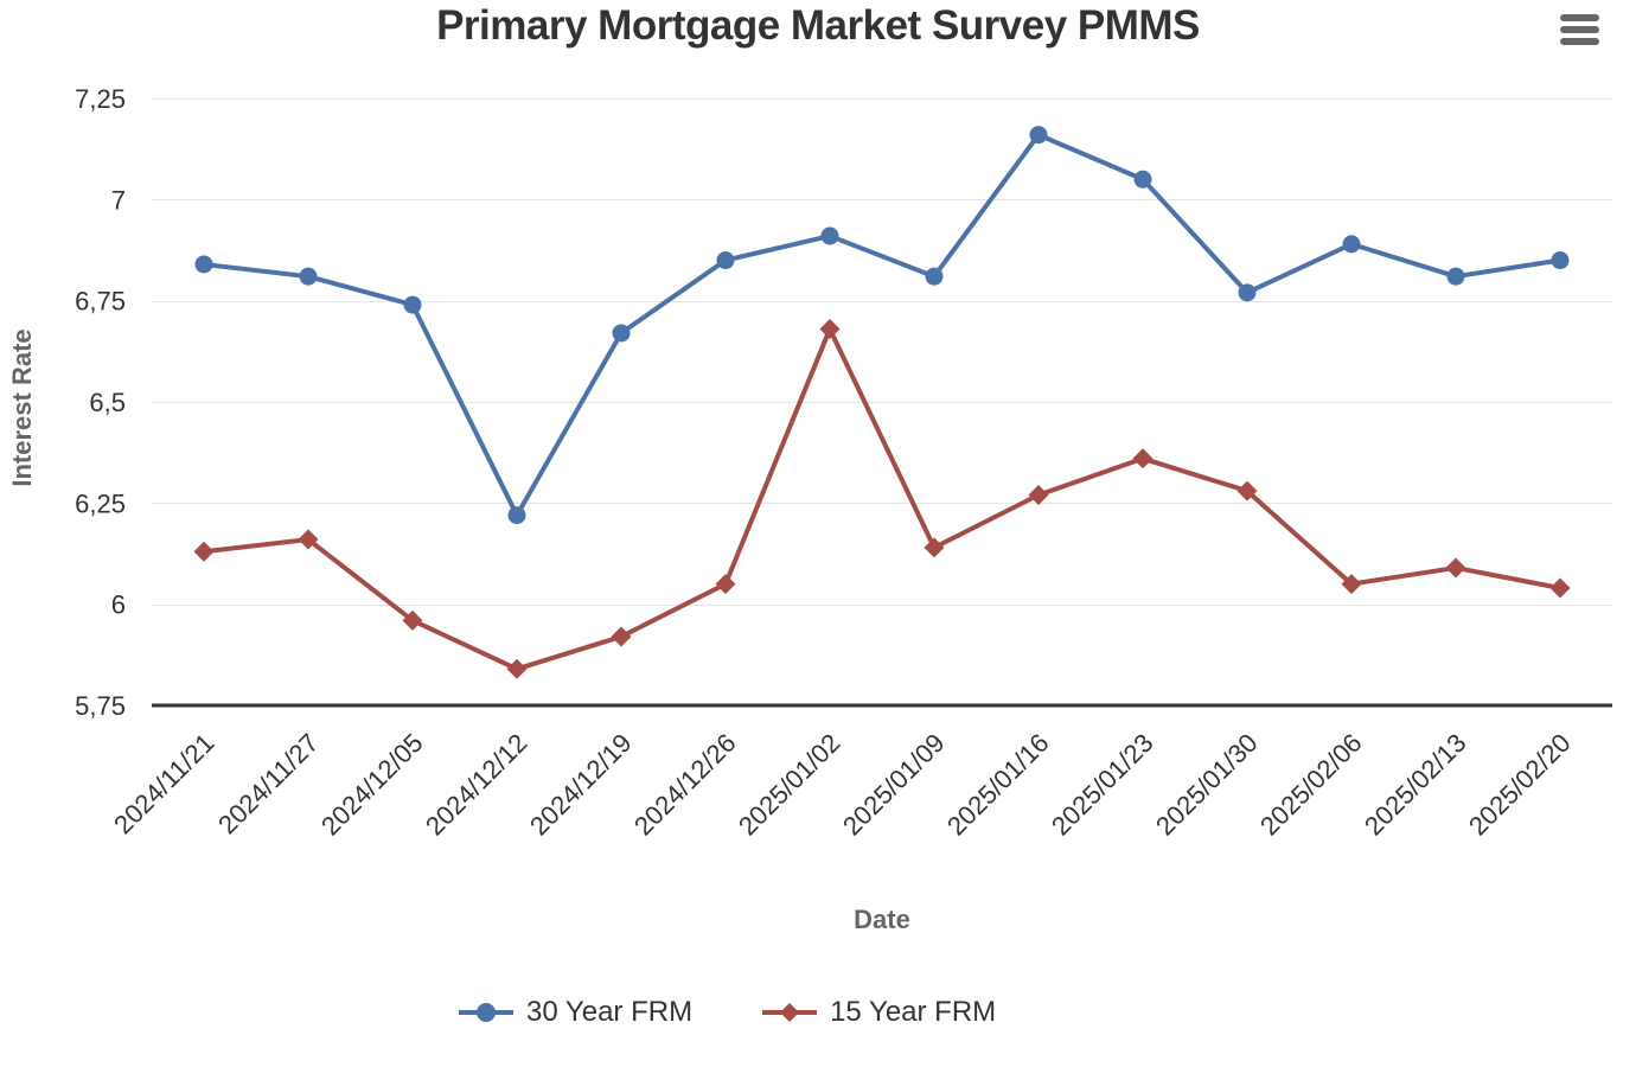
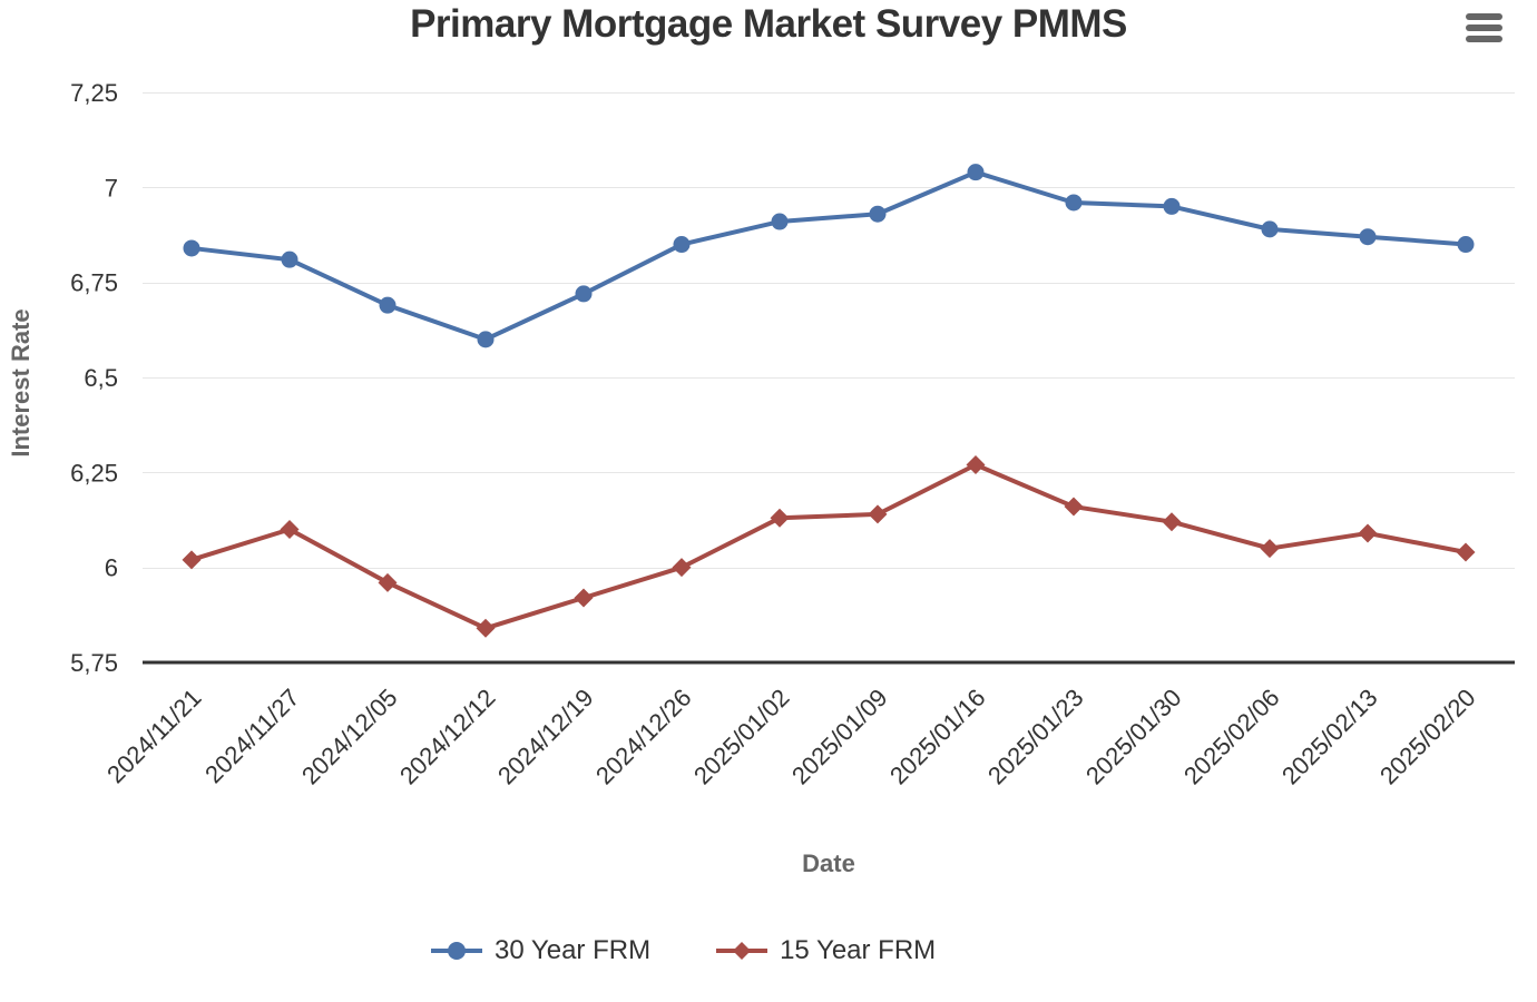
15 Year FRM/2024/11/21: 6,13 -> 6,02
15 Year FRM/2024/11/27: 6,16 -> 6,10
30 Year FRM/2024/12/05: 6,74 -> 6,69
30 Year FRM/2024/12/12: 6,22 -> 6,60
30 Year FRM/2024/12/19: 6,67 -> 6,72
15 Year FRM/2024/12/26: 6,05 -> 6,00
15 Year FRM/2025/01/02: 6,68 -> 6,13
30 Year FRM/2025/01/09: 6,81 -> 6,93
30 Year FRM/2025/01/16: 7,16 -> 7,04
30 Year FRM/2025/01/23: 7,05 -> 6,96
15 Year FRM/2025/01/23: 6,36 -> 6,16
30 Year FRM/2025/01/30: 6,77 -> 6,95
15 Year FRM/2025/01/30: 6,28 -> 6,12
30 Year FRM/2025/02/13: 6,81 -> 6,87
